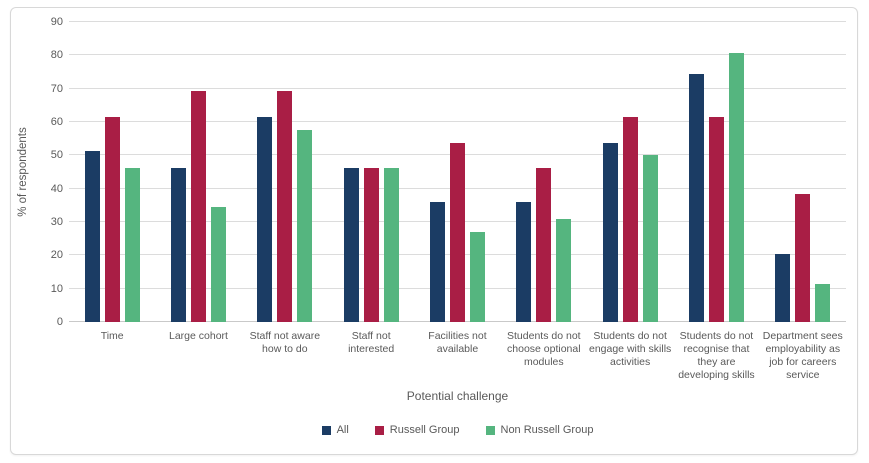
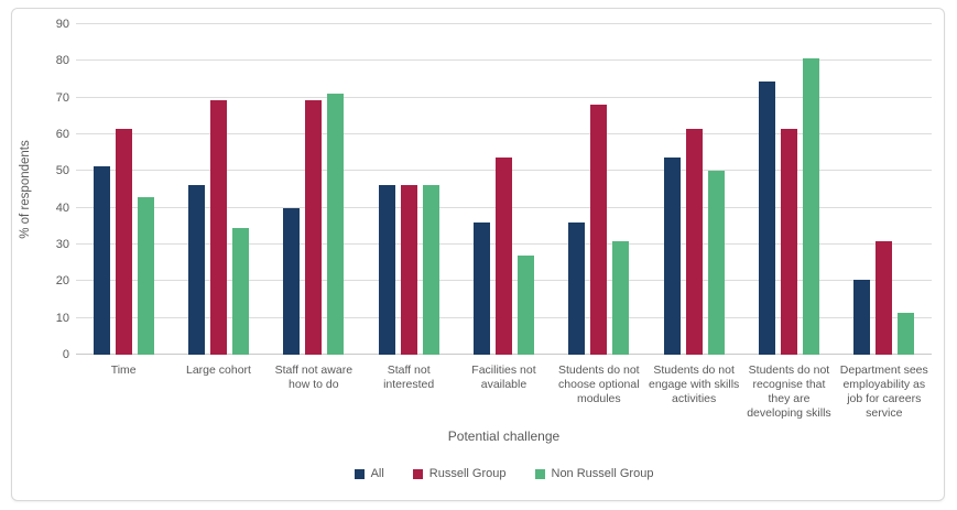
Non Russell Group/Time: 46 -> 43
All/Staff not aware how to do: 62 -> 40
Non Russell Group/Staff not aware how to do: 58 -> 71
Russell Group/Students do not choose optional modules: 46 -> 68
Russell Group/Department sees employability as job for careers service: 38 -> 31
